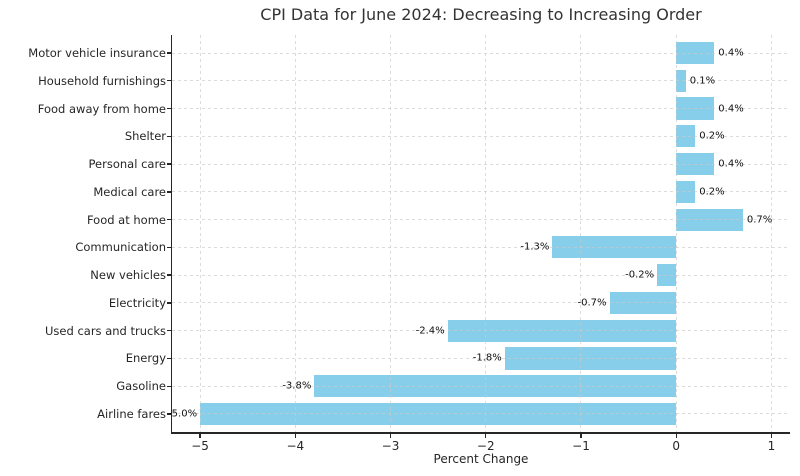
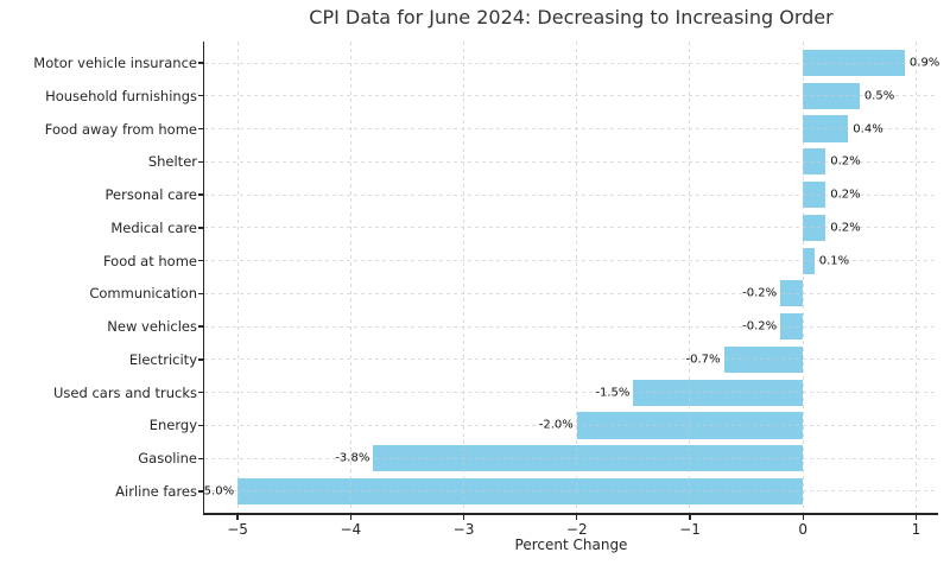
Motor vehicle insurance: 0.4% -> 0.9%
Household furnishings: 0.1% -> 0.5%
Personal care: 0.4% -> 0.2%
Food at home: 0.7% -> 0.1%
Communication: -1.3% -> -0.2%
Used cars and trucks: -2.4% -> -1.5%
Energy: -1.8% -> -2.0%
